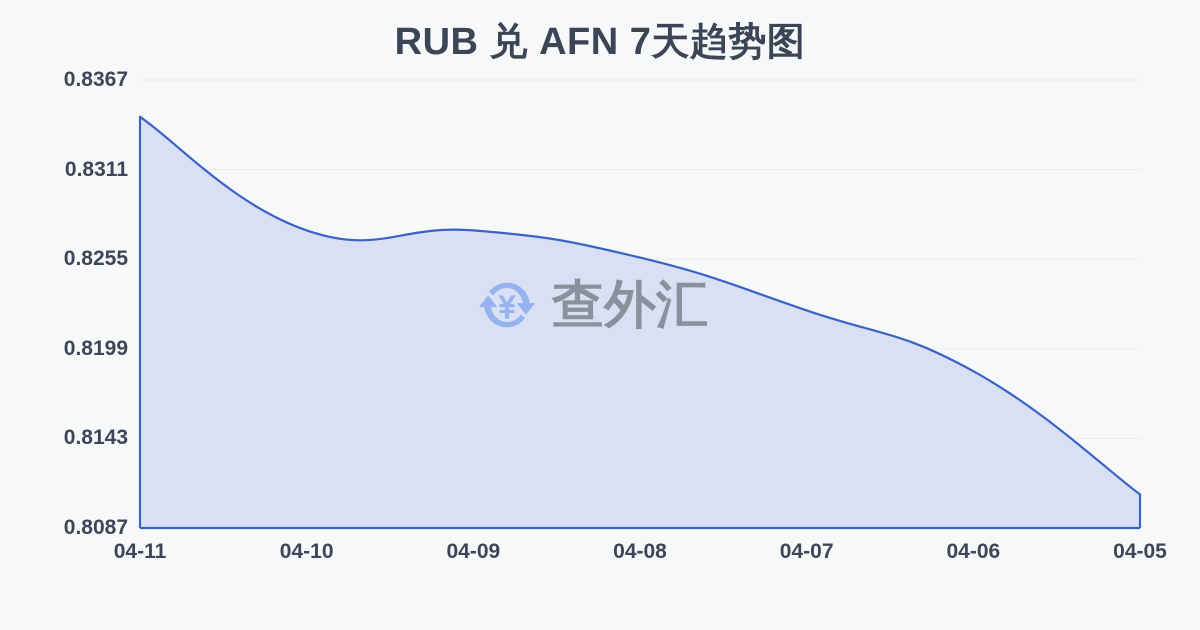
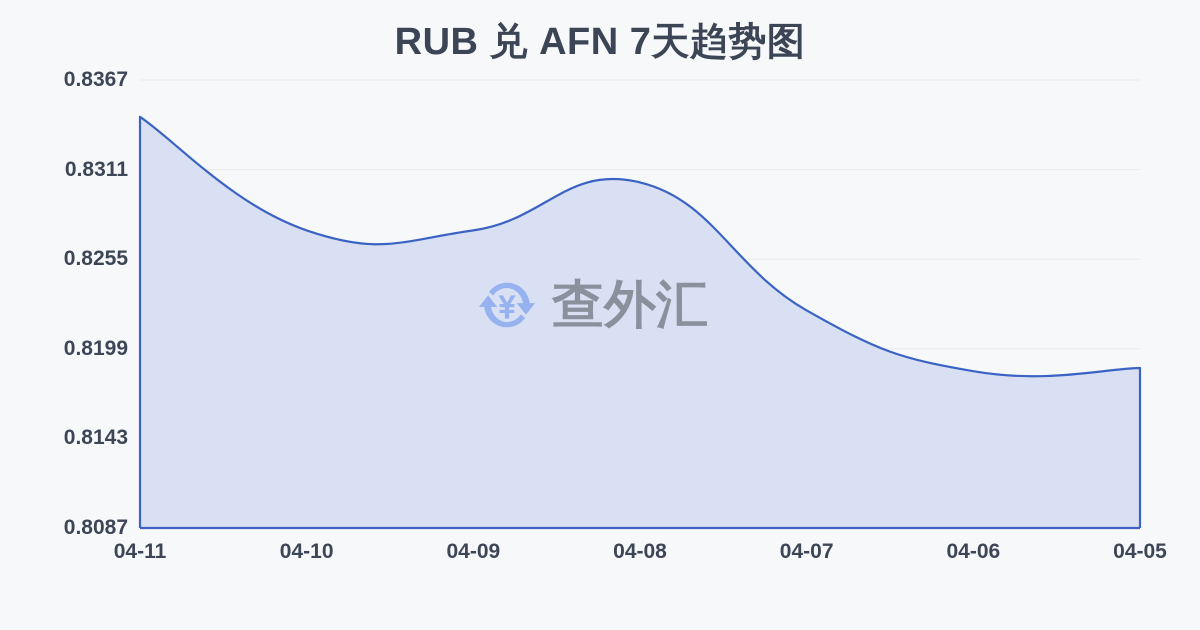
04-08: 0.8256 -> 0.8303
04-05: 0.8108 -> 0.8187
